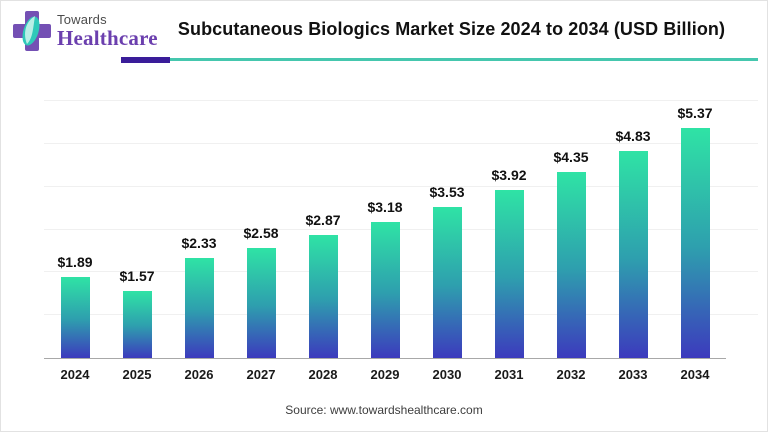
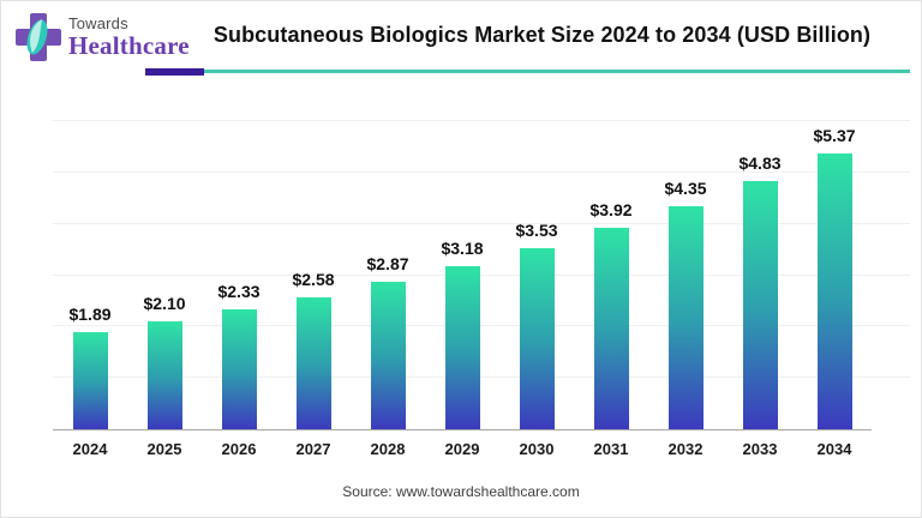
2025: $1.57 -> $2.10
